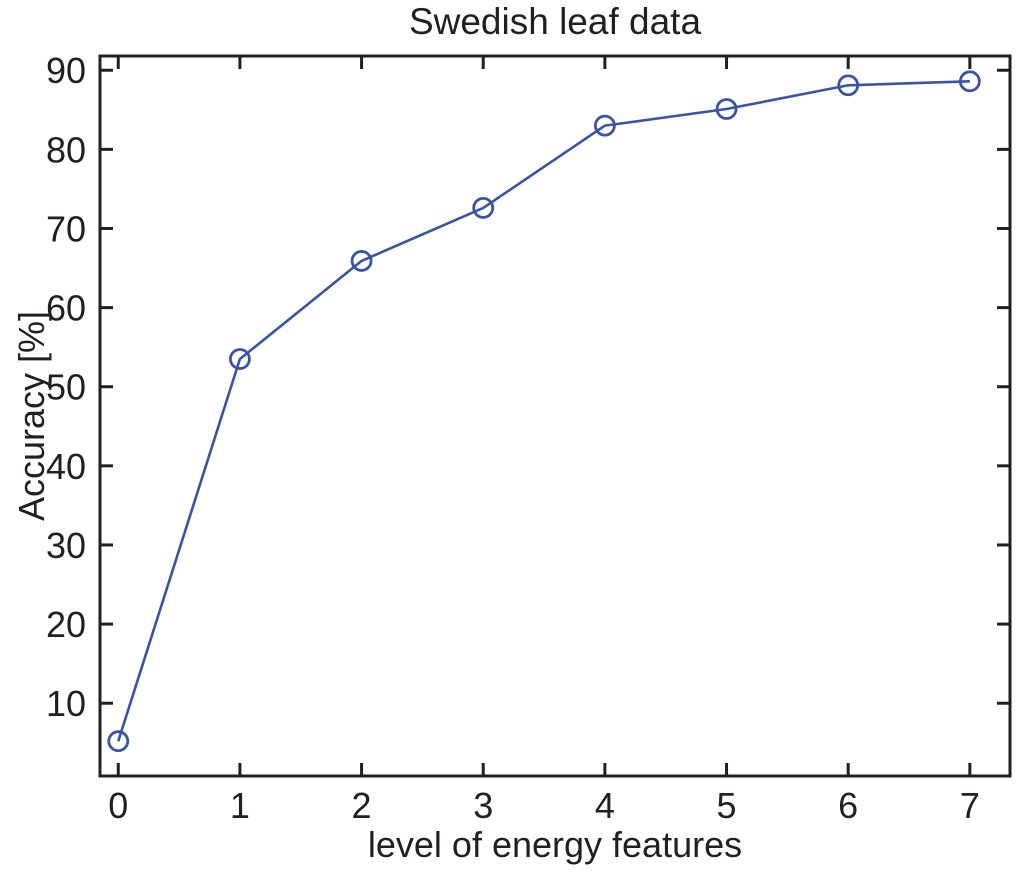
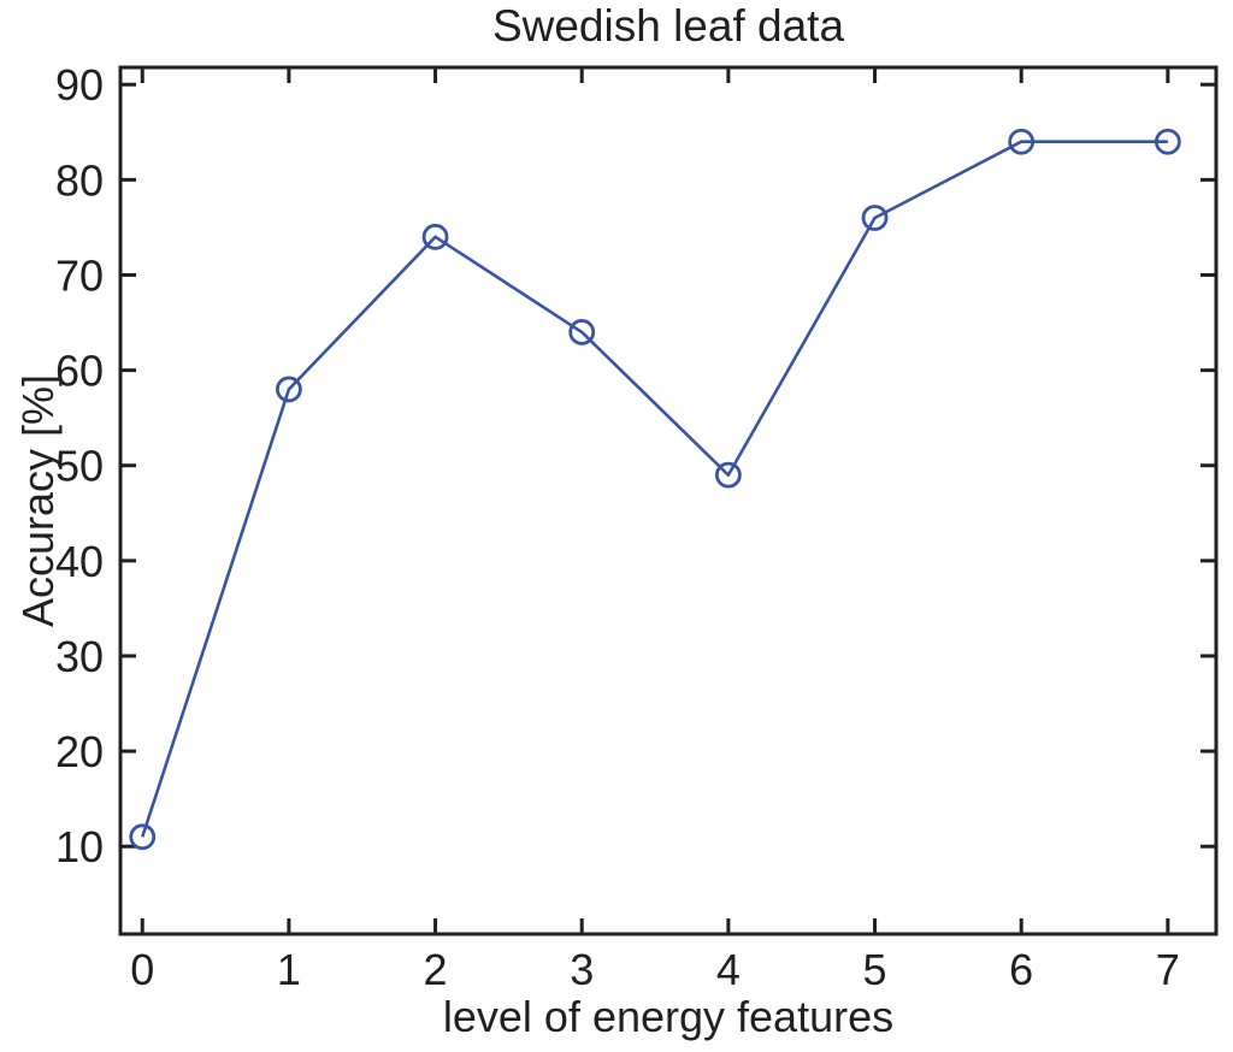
0: 5 -> 11
1: 54 -> 58
2: 66 -> 74
3: 73 -> 64
4: 83 -> 49
5: 85 -> 76
6: 88 -> 84
7: 89 -> 84
